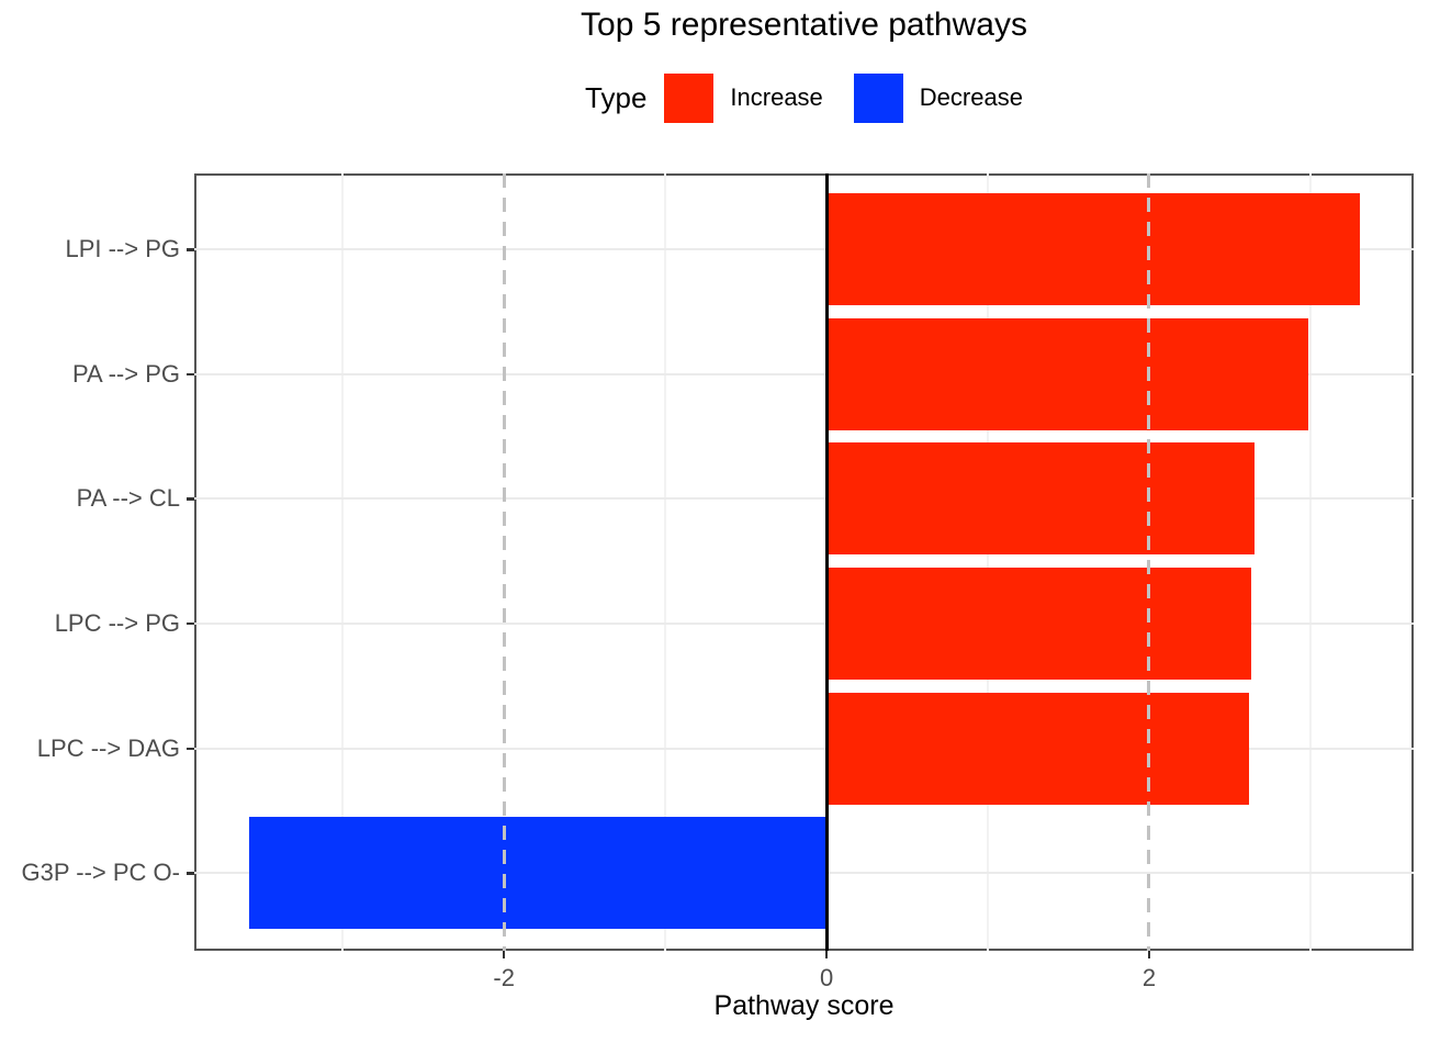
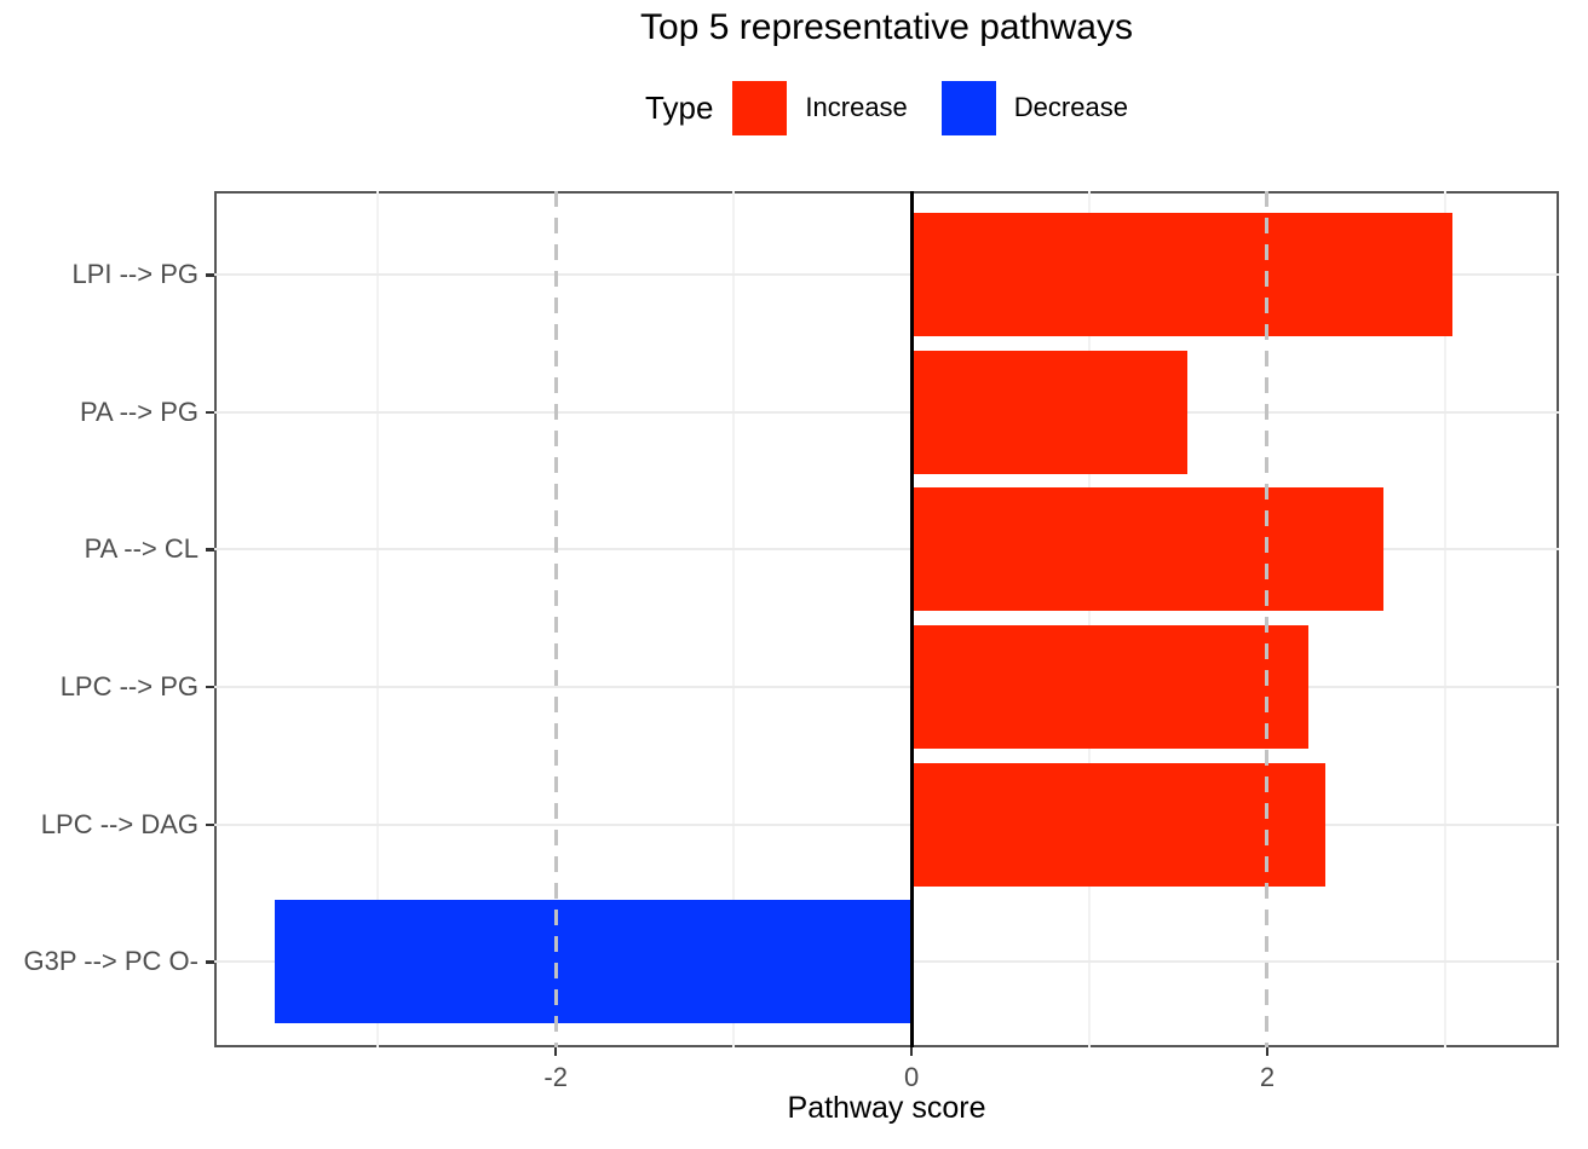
LPI --> PG: 3.31 -> 3.04
PA --> PG: 2.99 -> 1.55
LPC --> PG: 2.63 -> 2.23
LPC --> DAG: 2.62 -> 2.33
